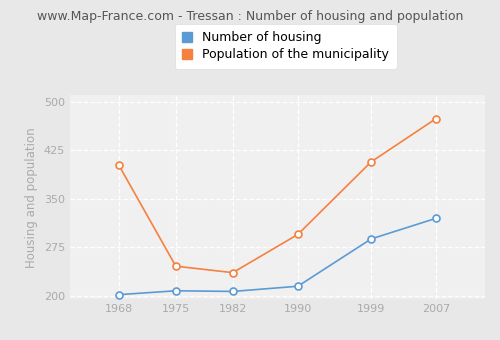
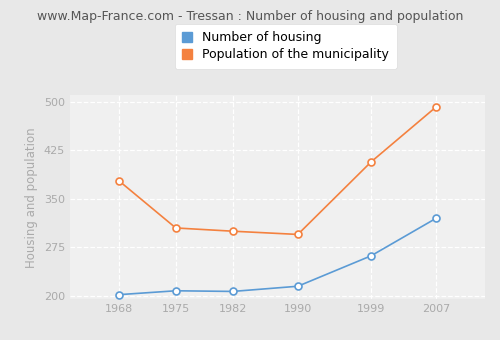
Population of the municipality/1968: 402 -> 378
Population of the municipality/1975: 246 -> 305
Population of the municipality/1982: 236 -> 300
Number of housing/1999: 288 -> 262
Population of the municipality/2007: 474 -> 492
